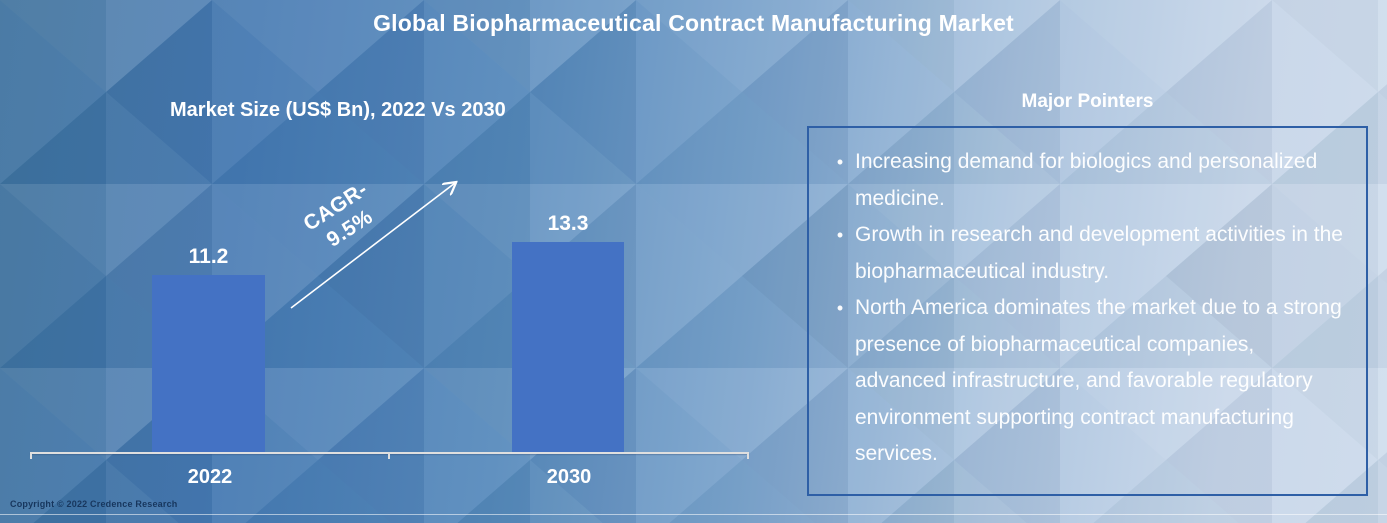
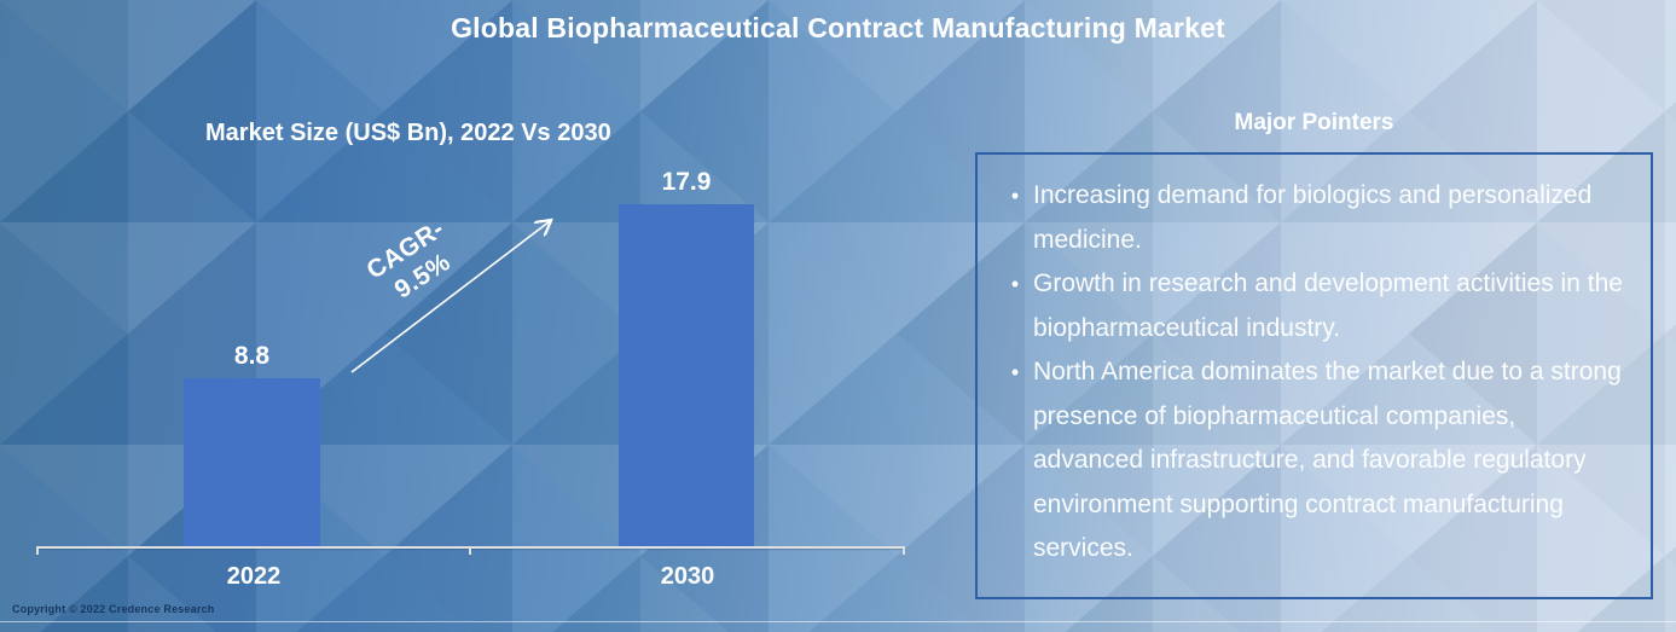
2022: 11.2 -> 8.8
2030: 13.3 -> 17.9
